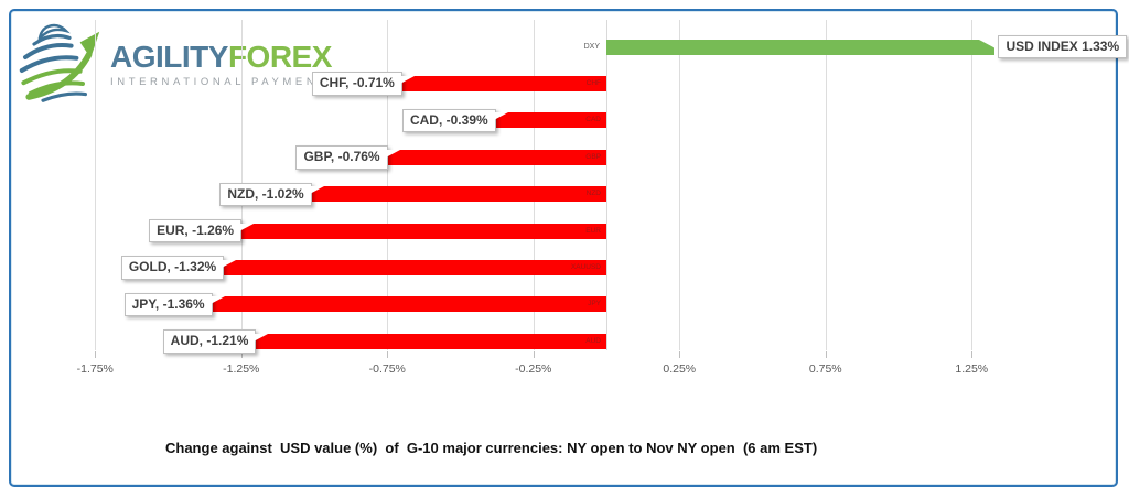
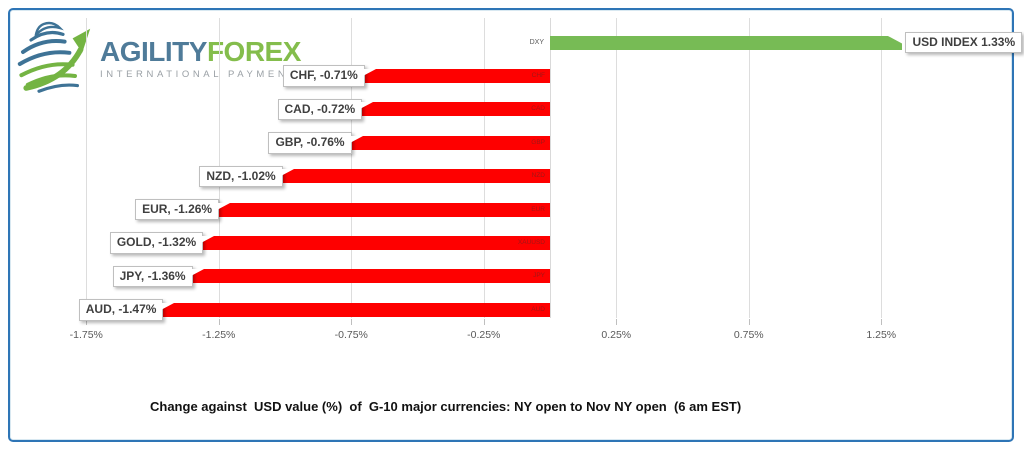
CAD: -0.39% -> -0.72%
AUD: -1.21% -> -1.47%
